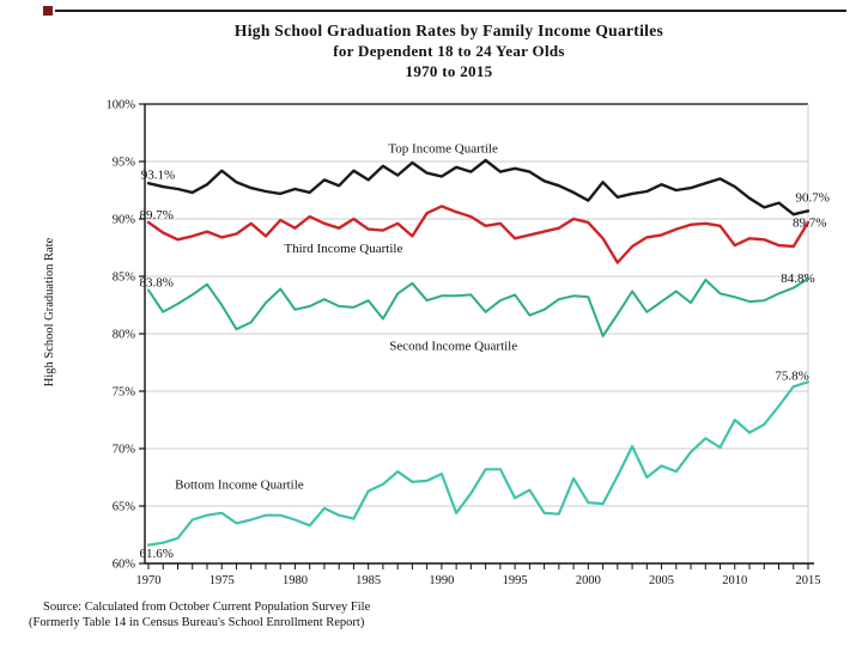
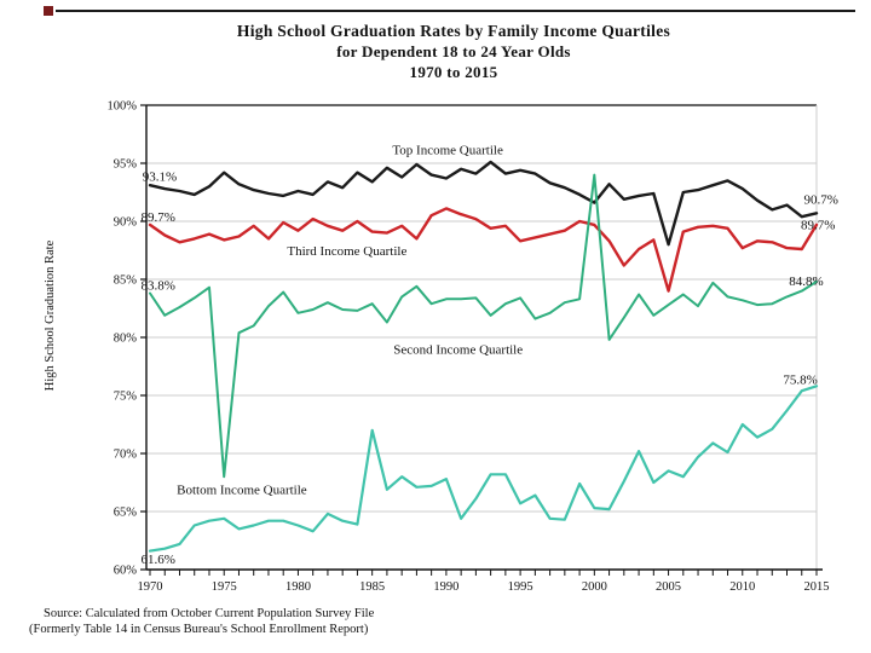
Second Income Quartile/1975: 82% -> 68%
Bottom Income Quartile/1985: 66% -> 72%
Second Income Quartile/2000: 83% -> 94%
Top Income Quartile/2005: 93% -> 88%
Third Income Quartile/2005: 89% -> 84%
